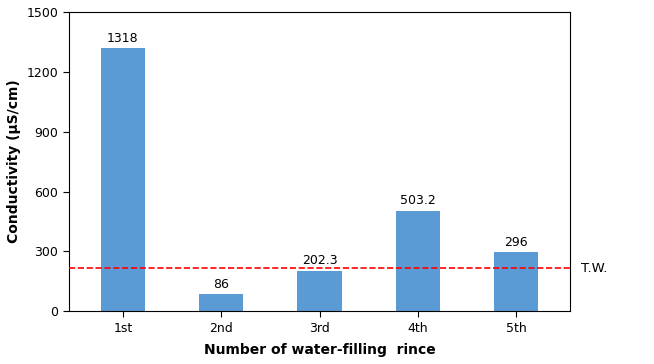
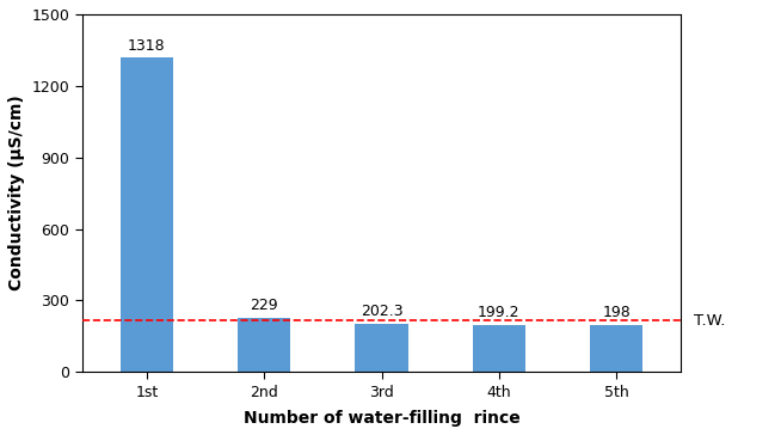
2nd: 86 -> 229
4th: 503.2 -> 199.2
5th: 296 -> 198
